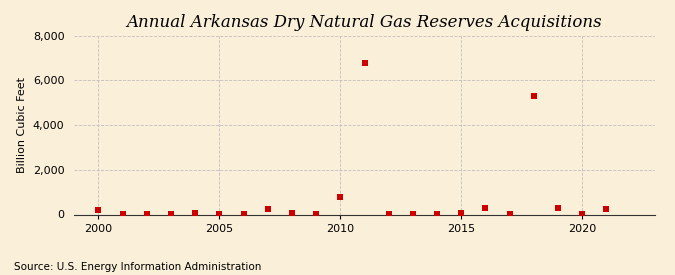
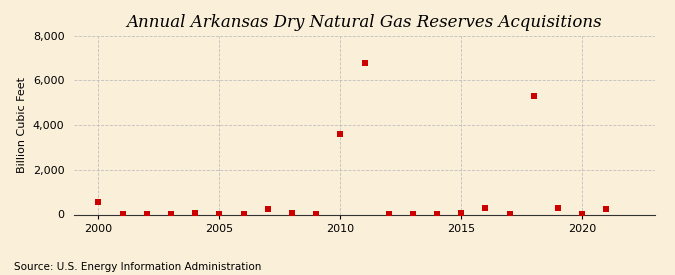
2000: 200 -> 550
2010: 800 -> 3,600
